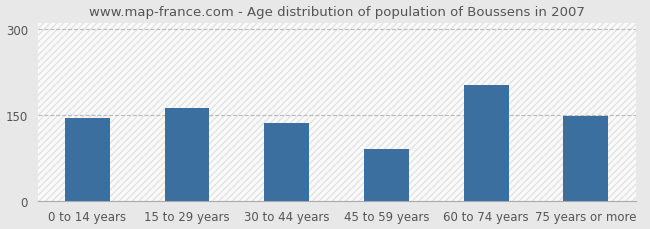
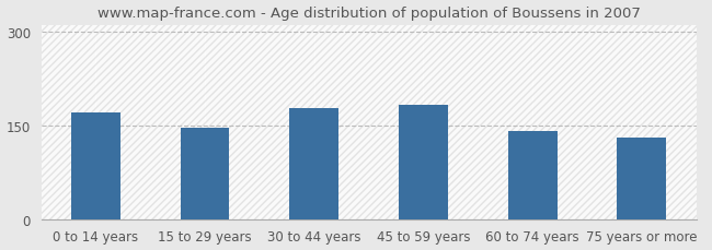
0 to 14 years: 144 -> 170
15 to 29 years: 162 -> 146
30 to 44 years: 136 -> 178
45 to 59 years: 90 -> 182
60 to 74 years: 202 -> 141
75 years or more: 148 -> 130
